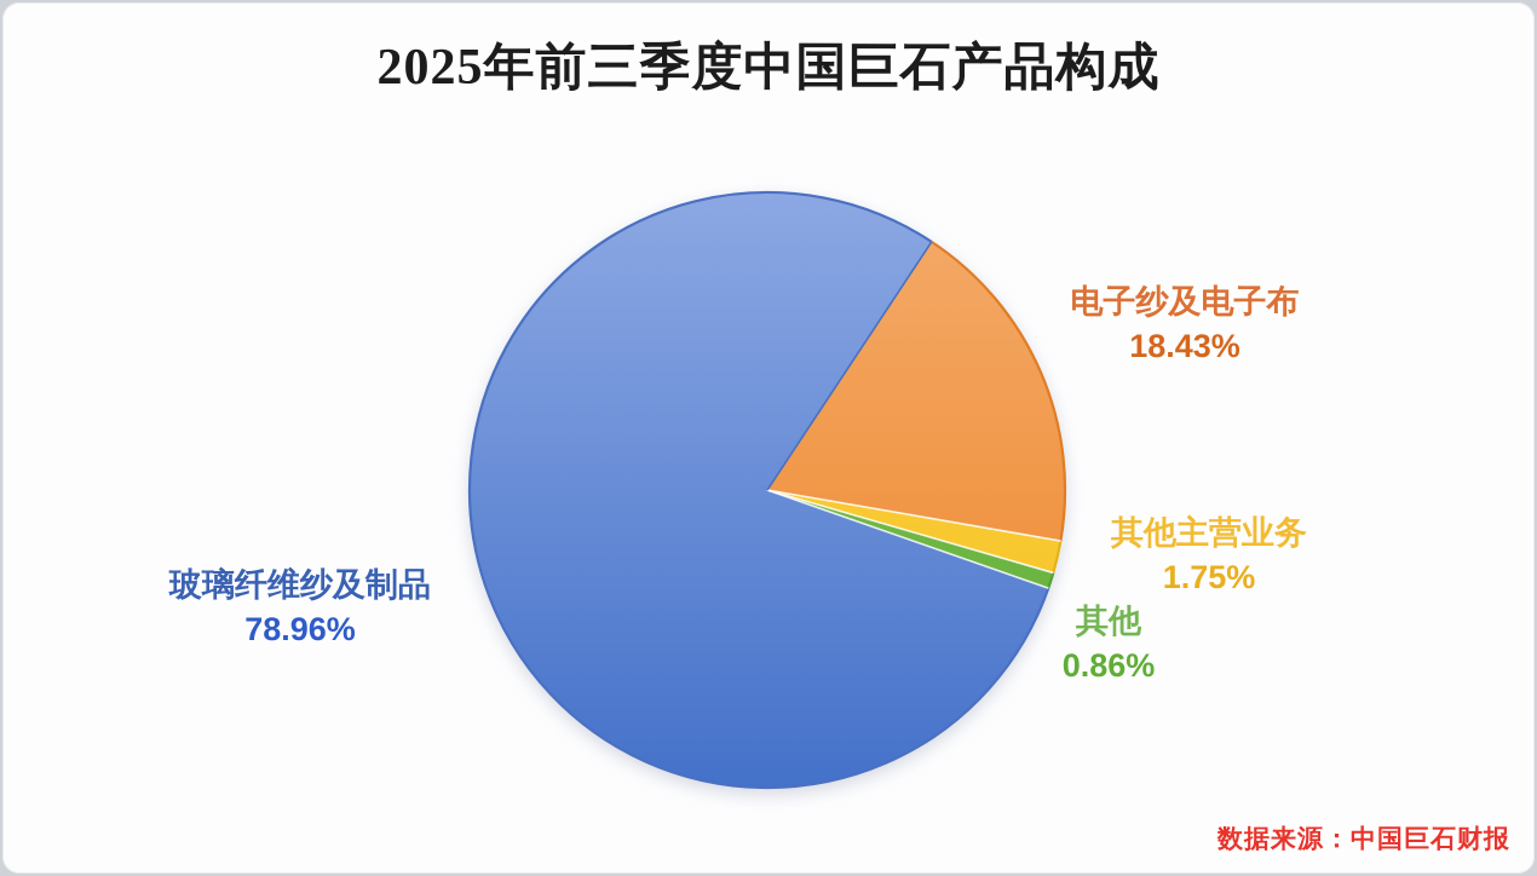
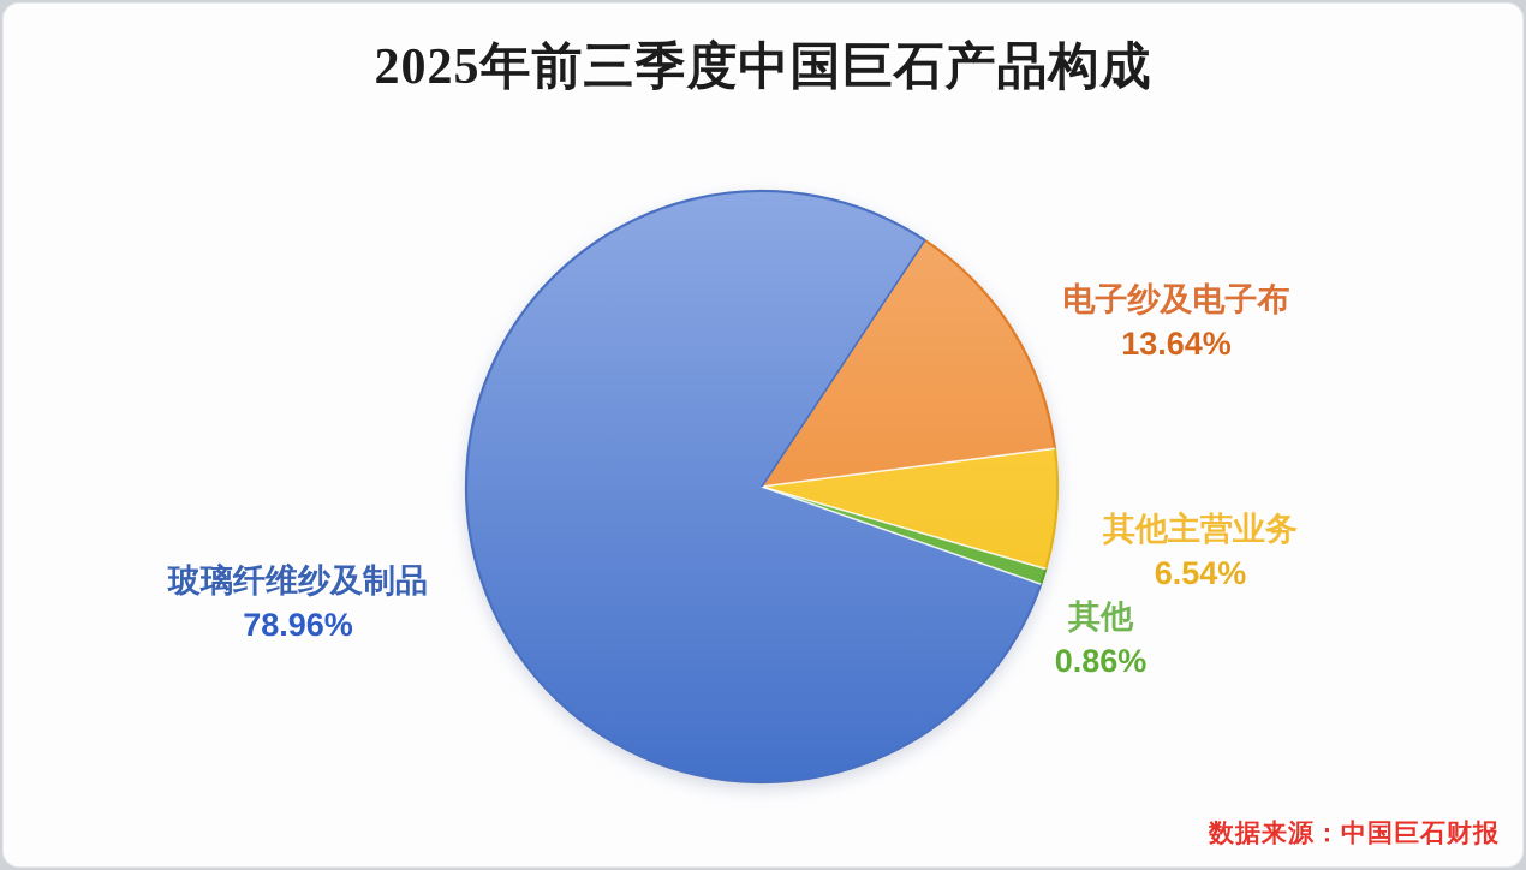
电子纱及电子布: 18.43% -> 13.64%
其他主营业务: 1.75% -> 6.54%
